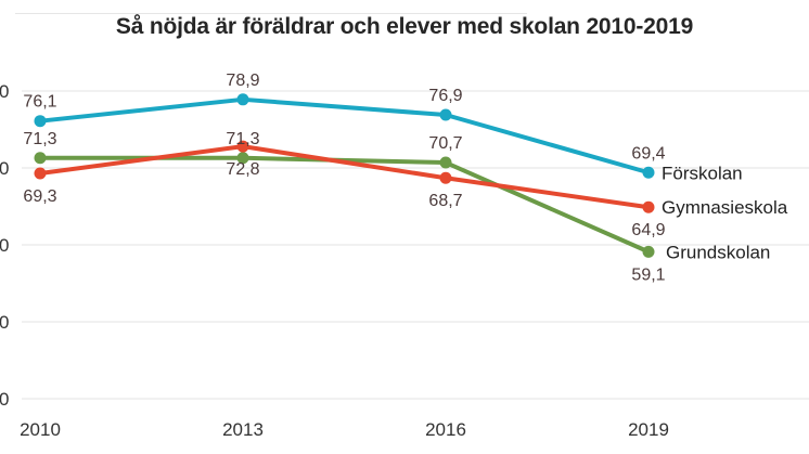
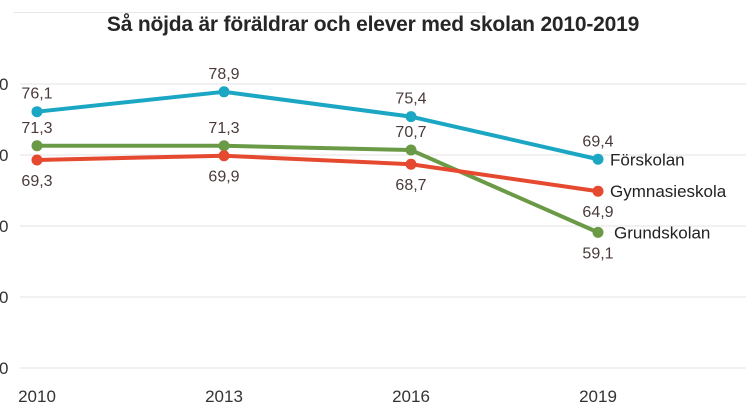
Gymnasieskola/2013: 72,8 -> 69,9
Förskolan/2016: 76,9 -> 75,4
